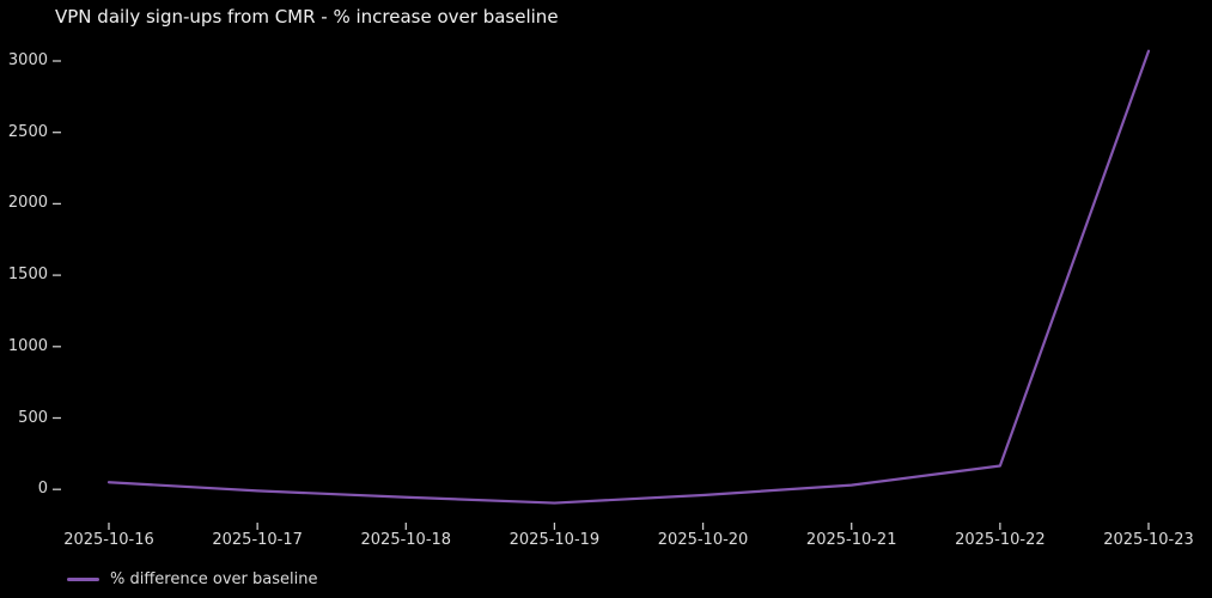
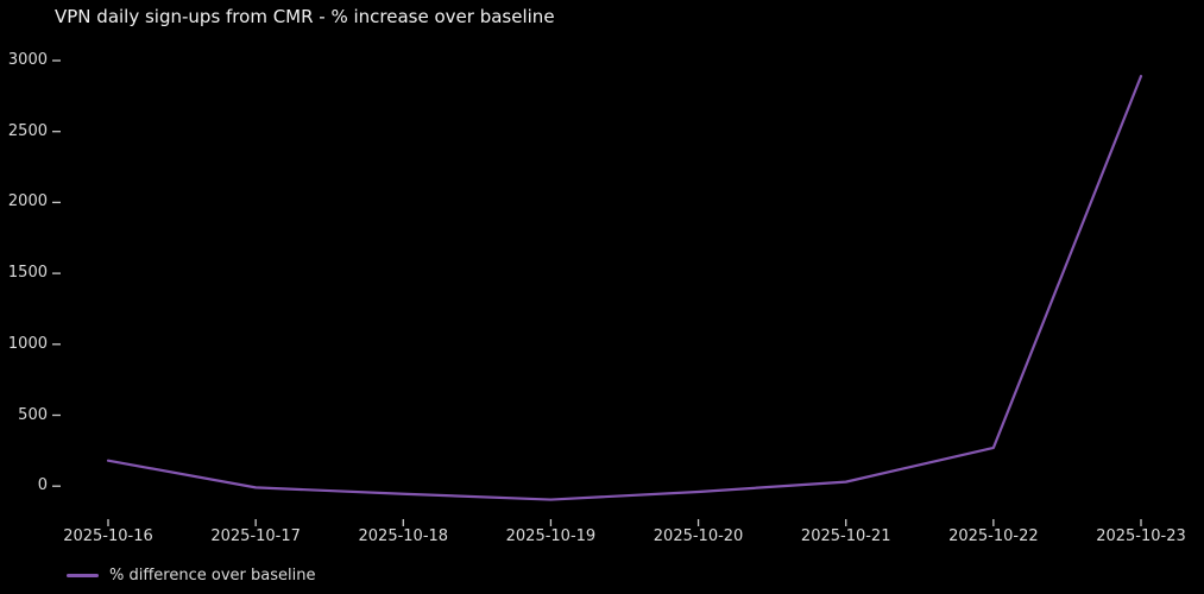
2025-10-16: 50 -> 180
2025-10-22: 160 -> 270
2025-10-23: 3070 -> 2890
